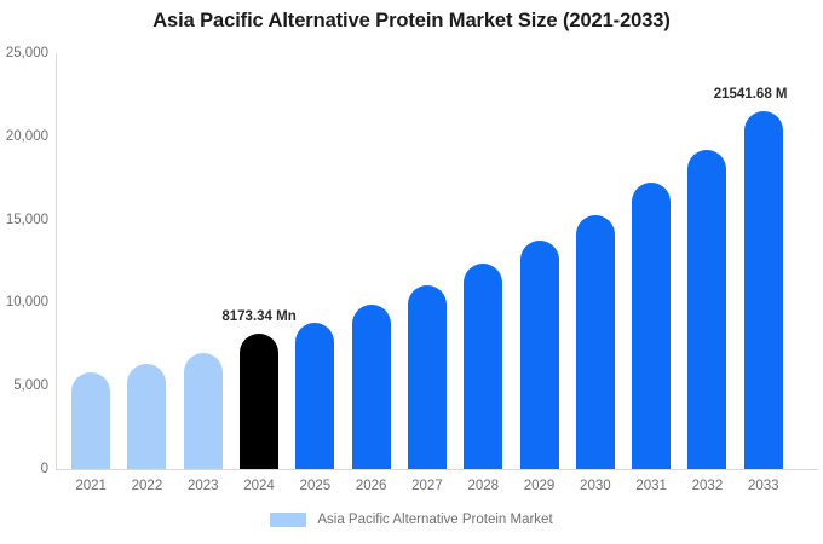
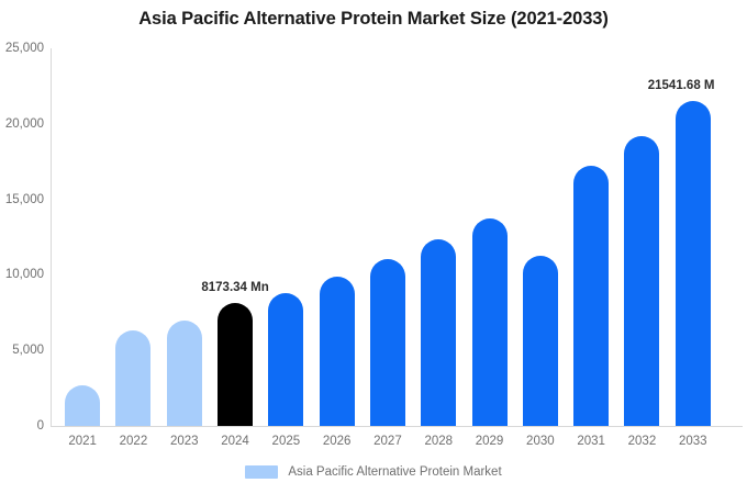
2021: 5800 -> 2700
2030: 15300 -> 11300
